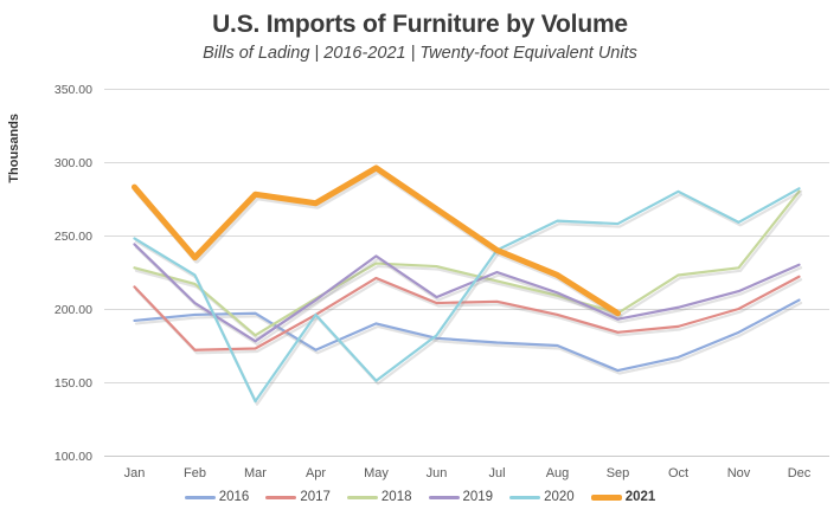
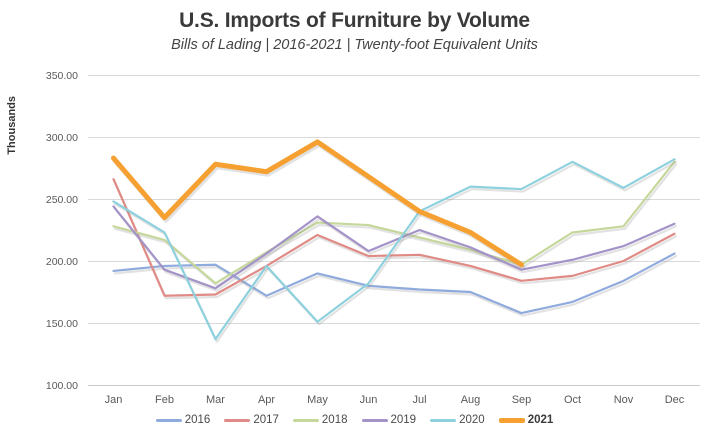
2017/Jan: 215 -> 266
2019/Feb: 204 -> 193
